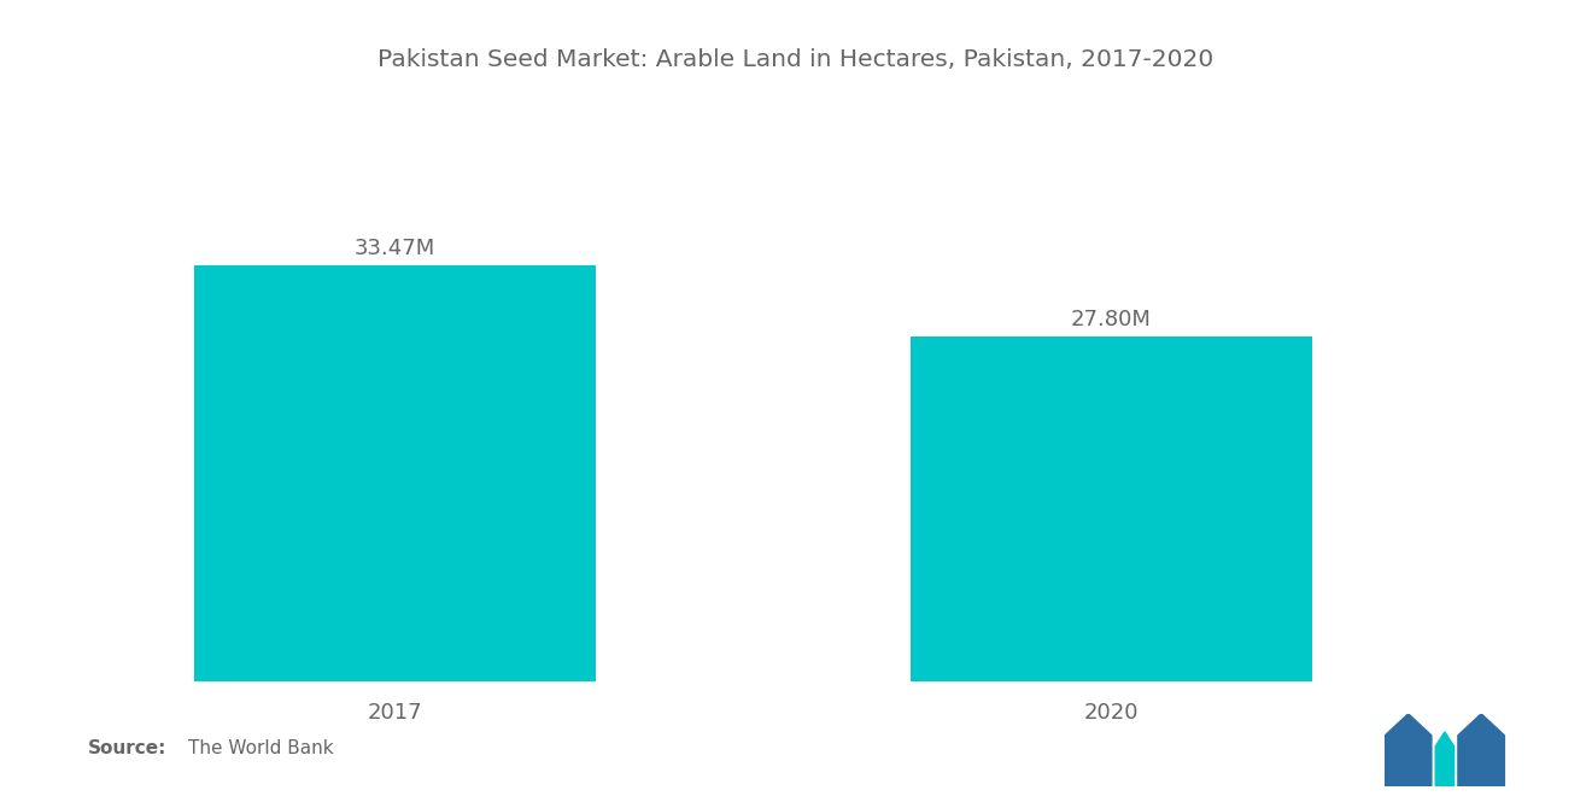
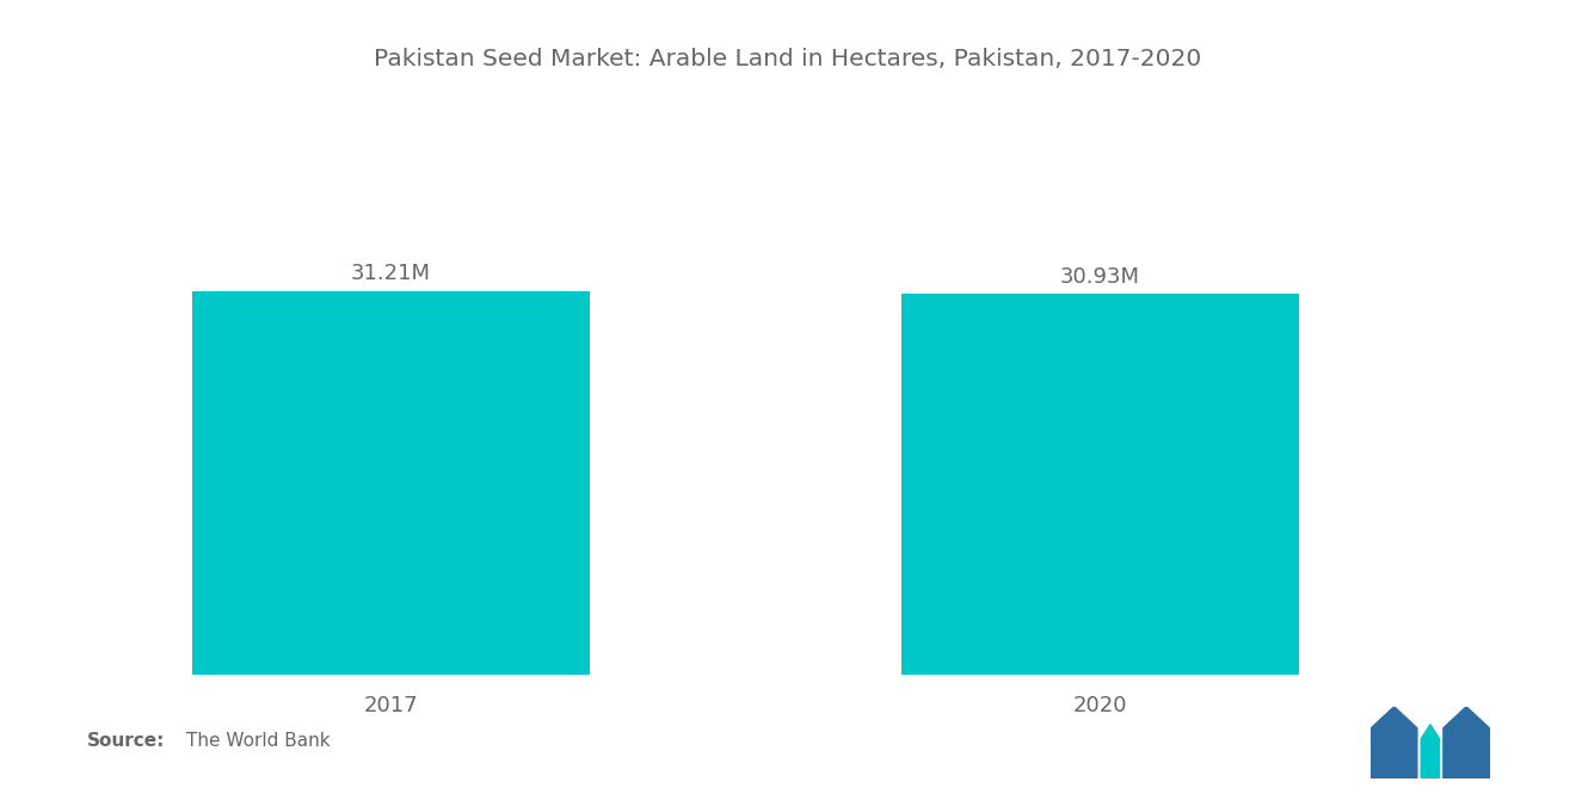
2017: 33.47M -> 31.21M
2020: 27.80M -> 30.93M
